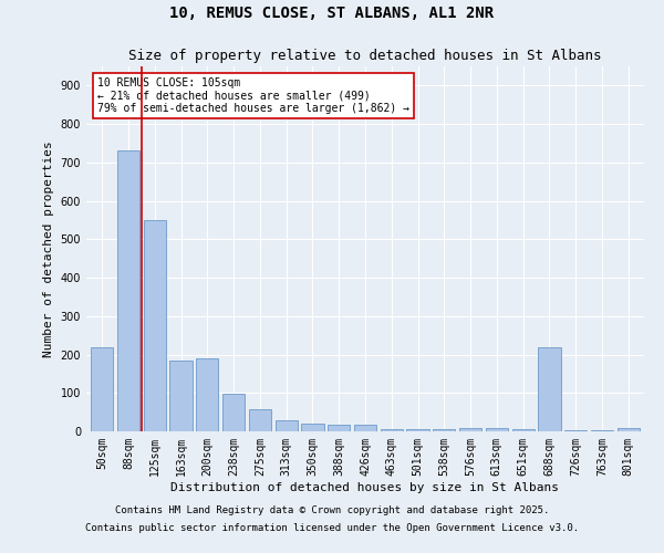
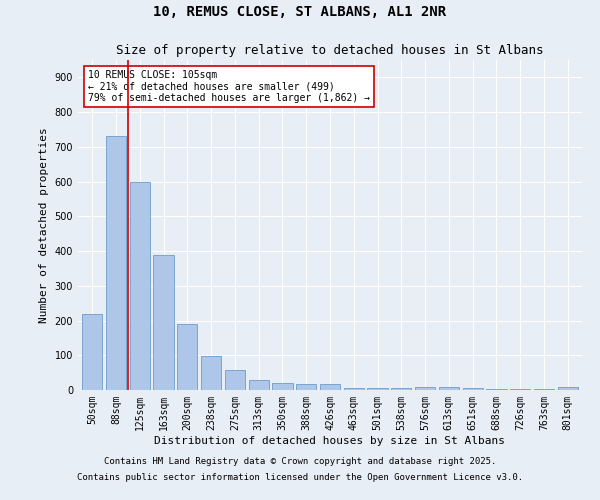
125sqm: 550 -> 600
163sqm: 185 -> 390
688sqm: 220 -> 2
